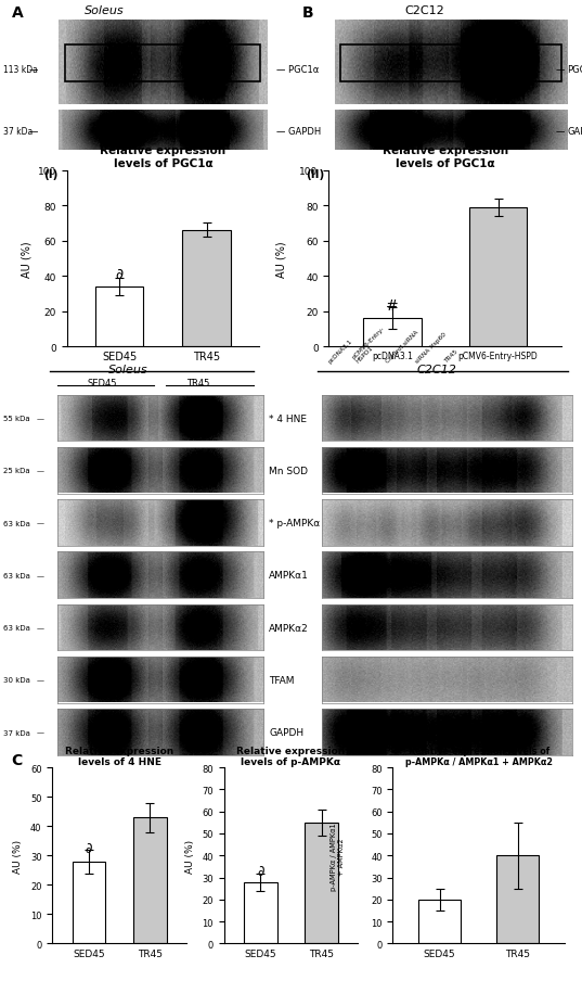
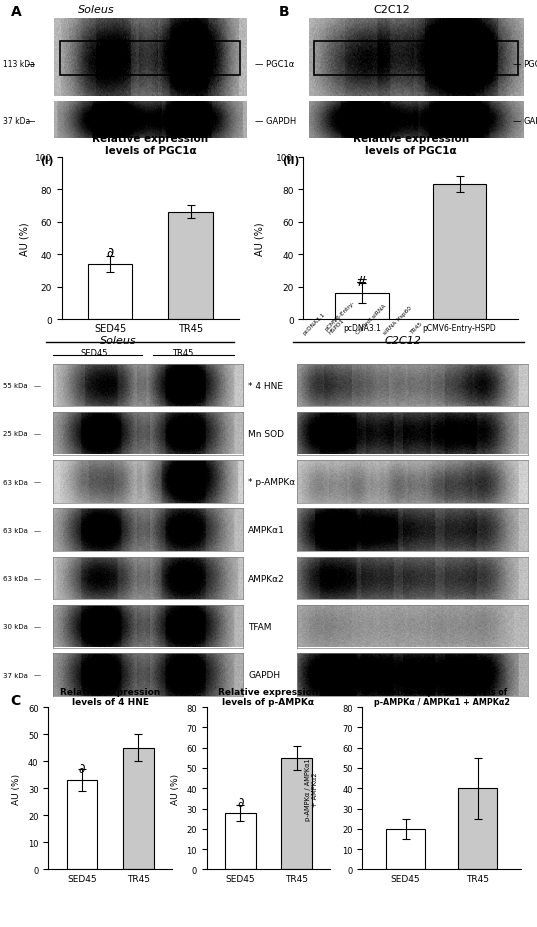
pCMV6-Entry-HSPD: 79 -> 83
Relative expression levels of 4 HNE/SED45: 28 -> 33
Relative expression levels of 4 HNE/TR45: 43 -> 45
